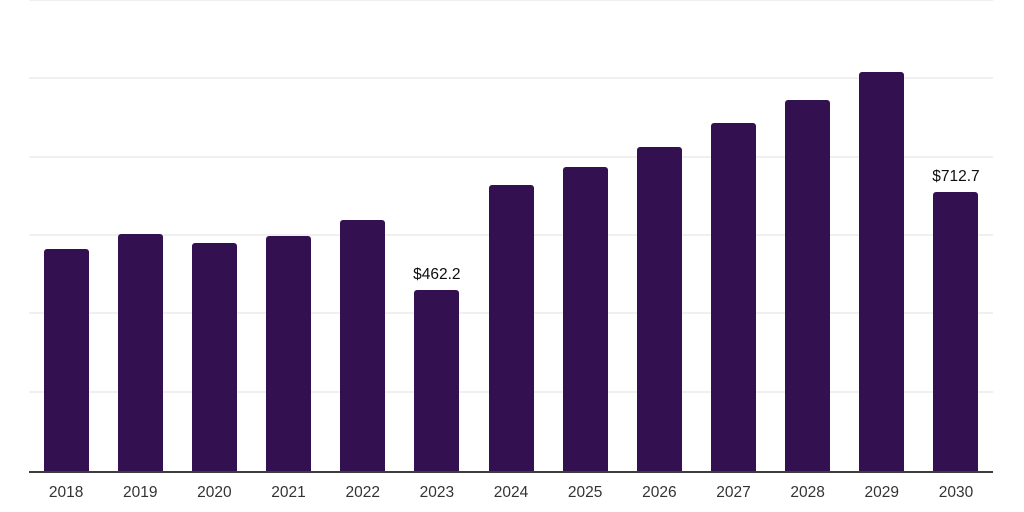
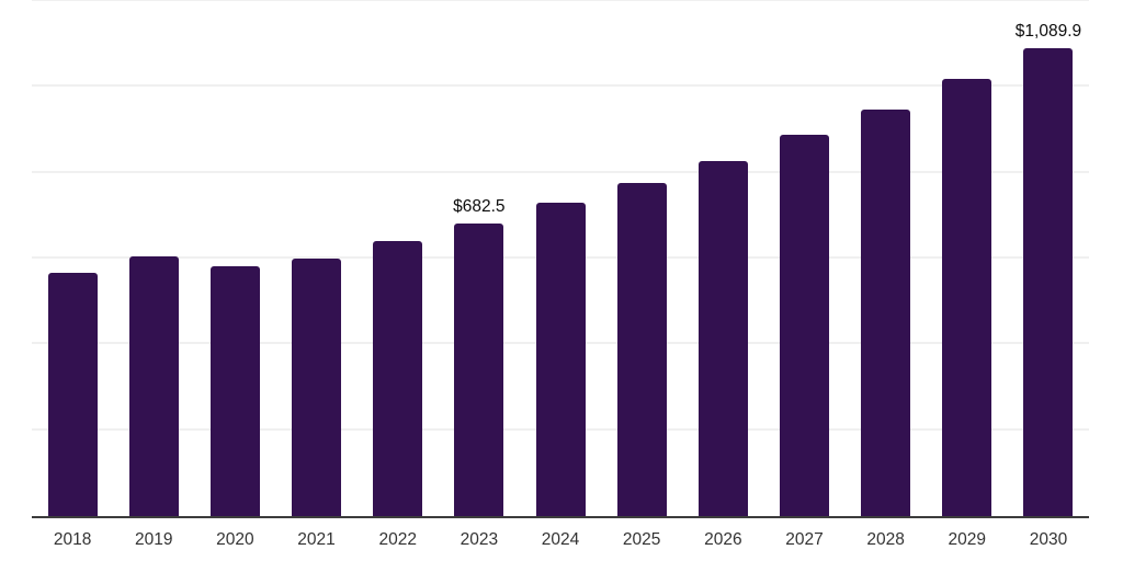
2023: $462.2 -> $682.5
2030: $712.7 -> $1,089.9
